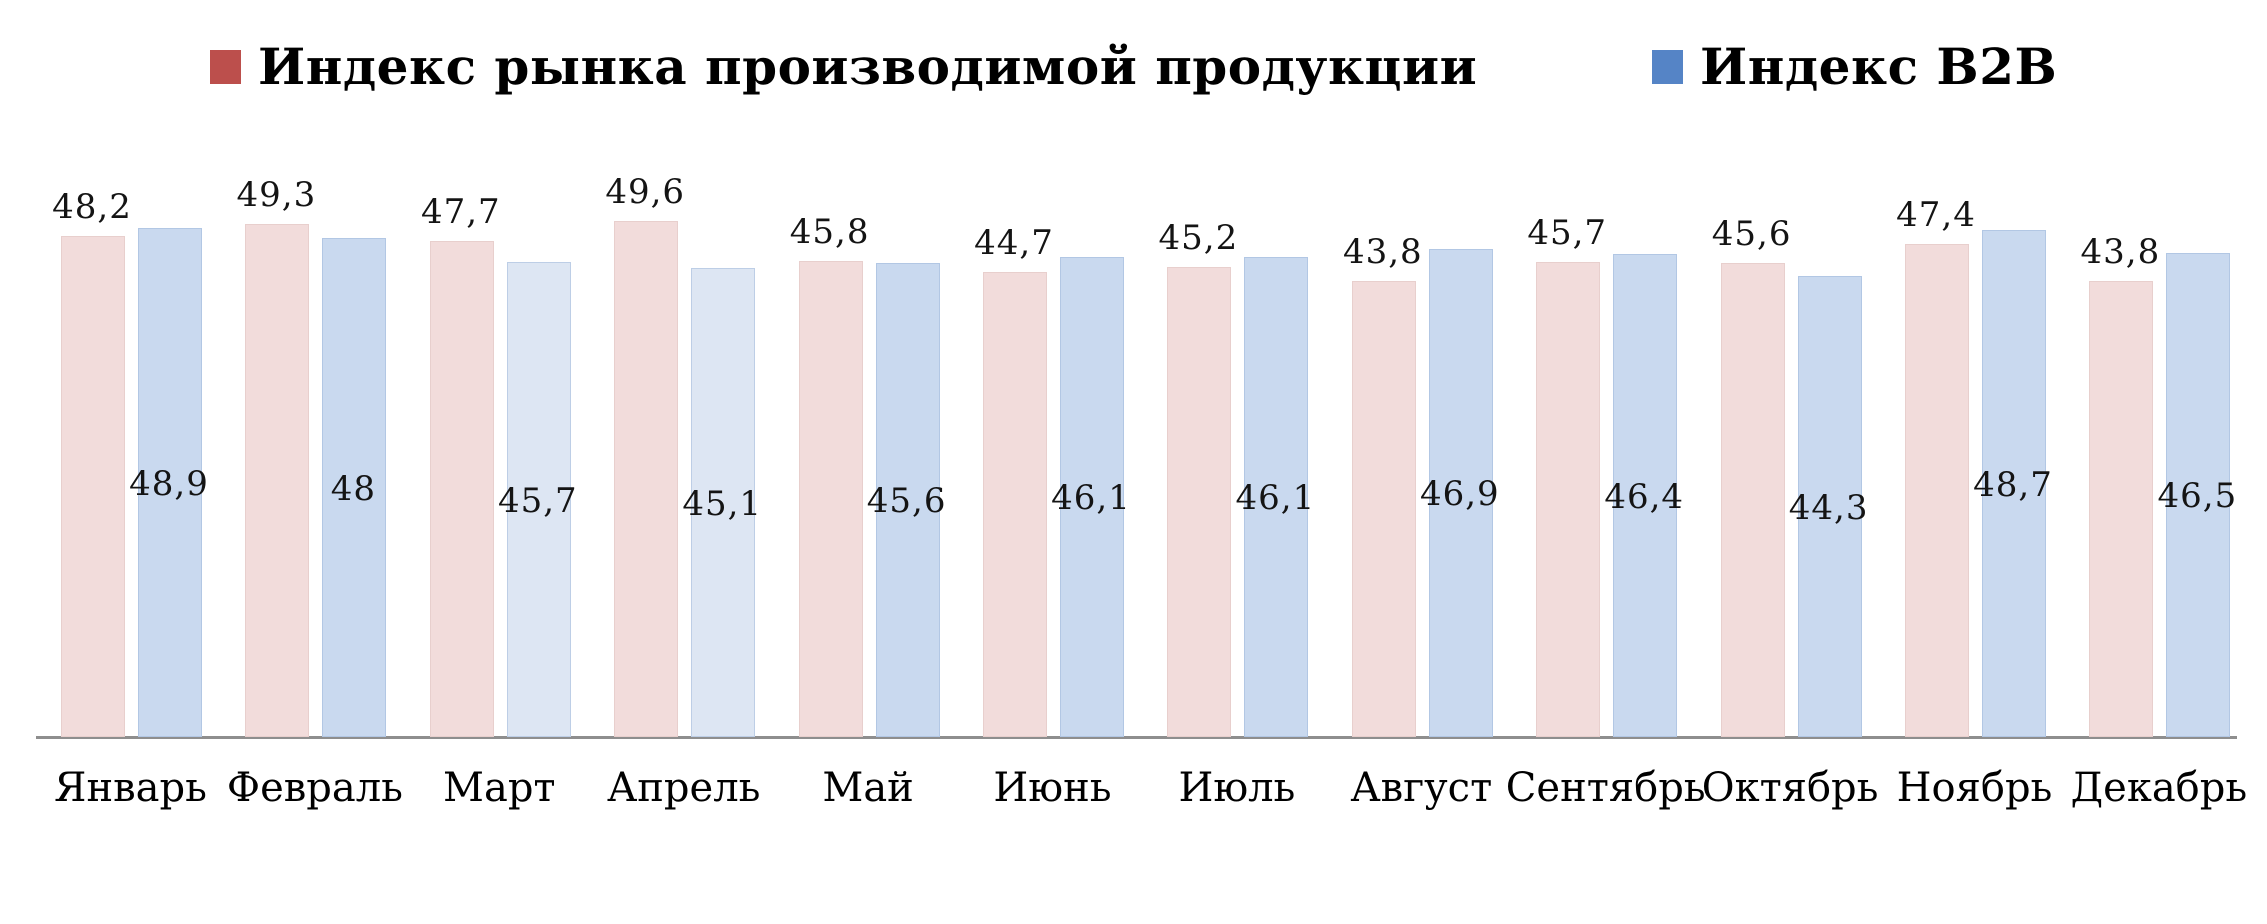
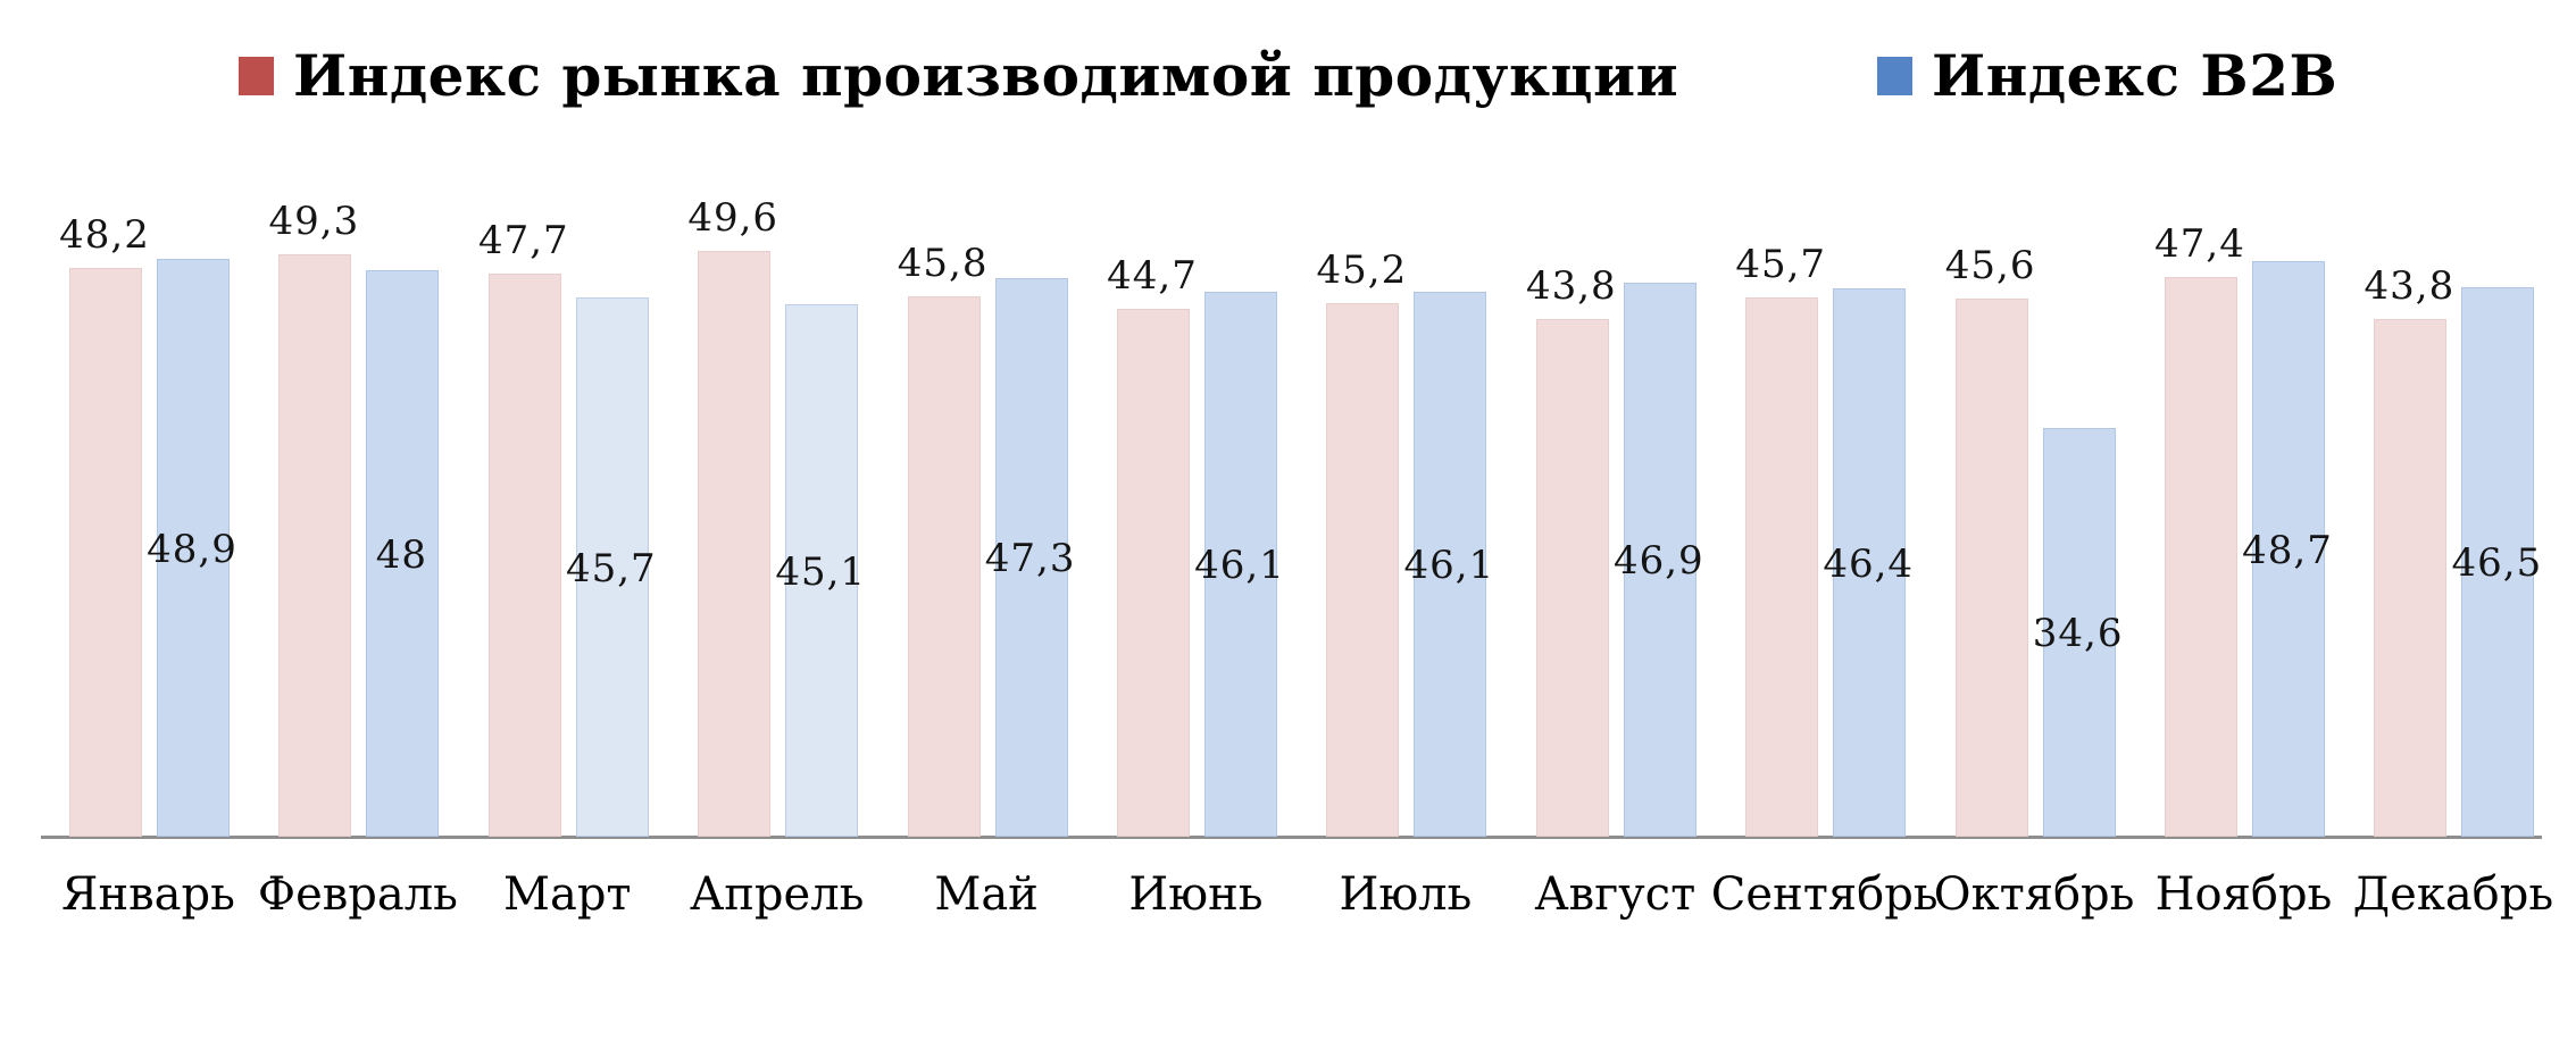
Индекс B2B/Май: 45,6 -> 47,3
Индекс B2B/Октябрь: 44,3 -> 34,6
